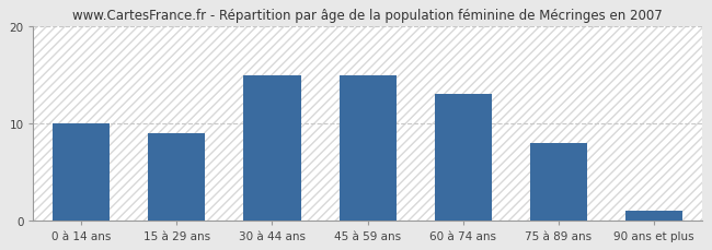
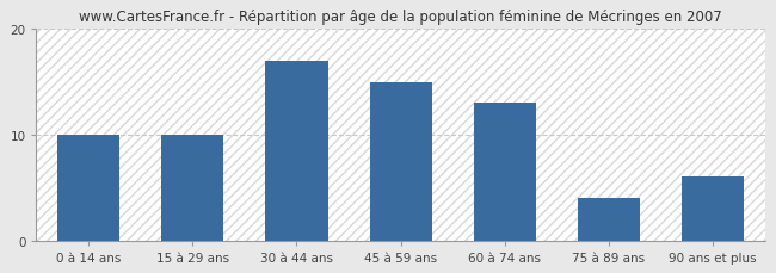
15 à 29 ans: 9 -> 10
30 à 44 ans: 15 -> 17
75 à 89 ans: 8 -> 4
90 ans et plus: 1 -> 6
